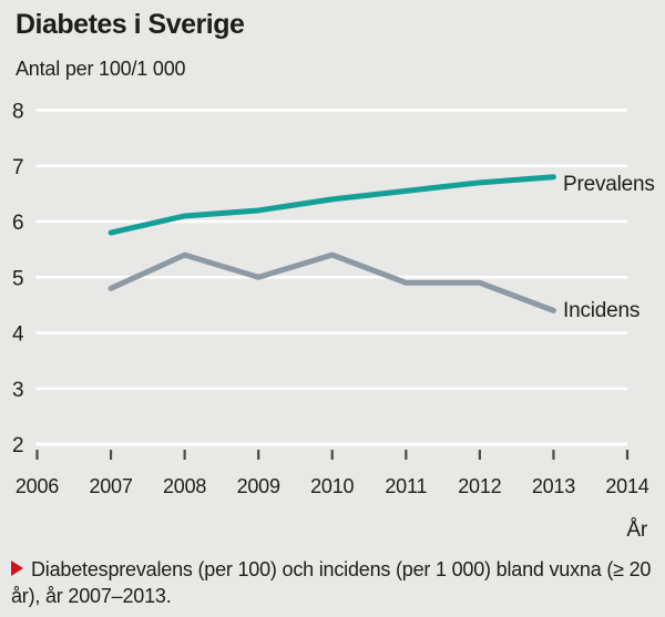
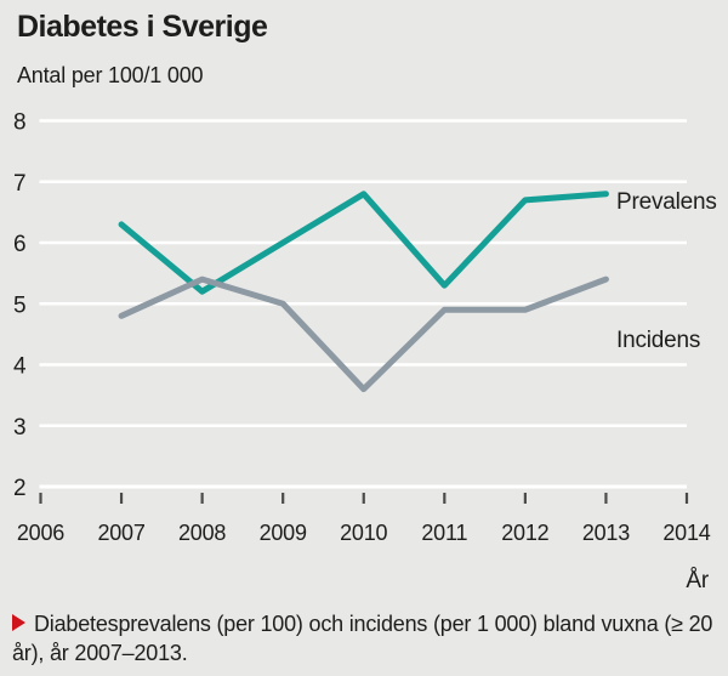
Prevalens/2007: 5.8 -> 6.3
Prevalens/2008: 6.1 -> 5.2
Prevalens/2009: 6.2 -> 6.0
Prevalens/2010: 6.4 -> 6.8
Incidens/2010: 5.4 -> 3.6
Prevalens/2011: 6.5 -> 5.3
Incidens/2013: 4.4 -> 5.4
